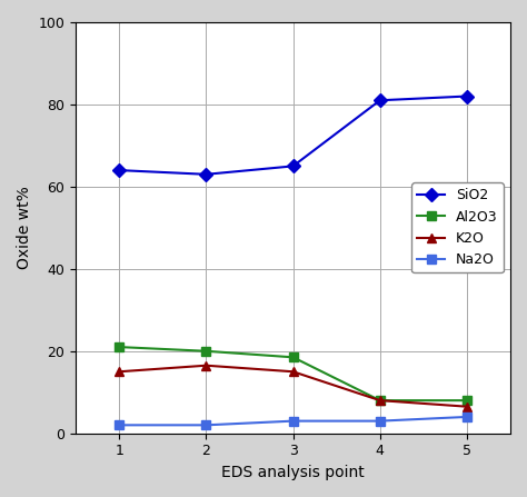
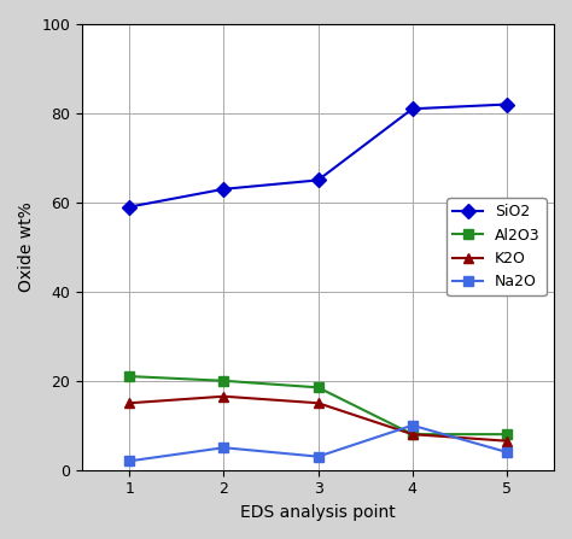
SiO2/1: 64 -> 59
Na2O/2: 2 -> 5
Na2O/4: 3 -> 10
